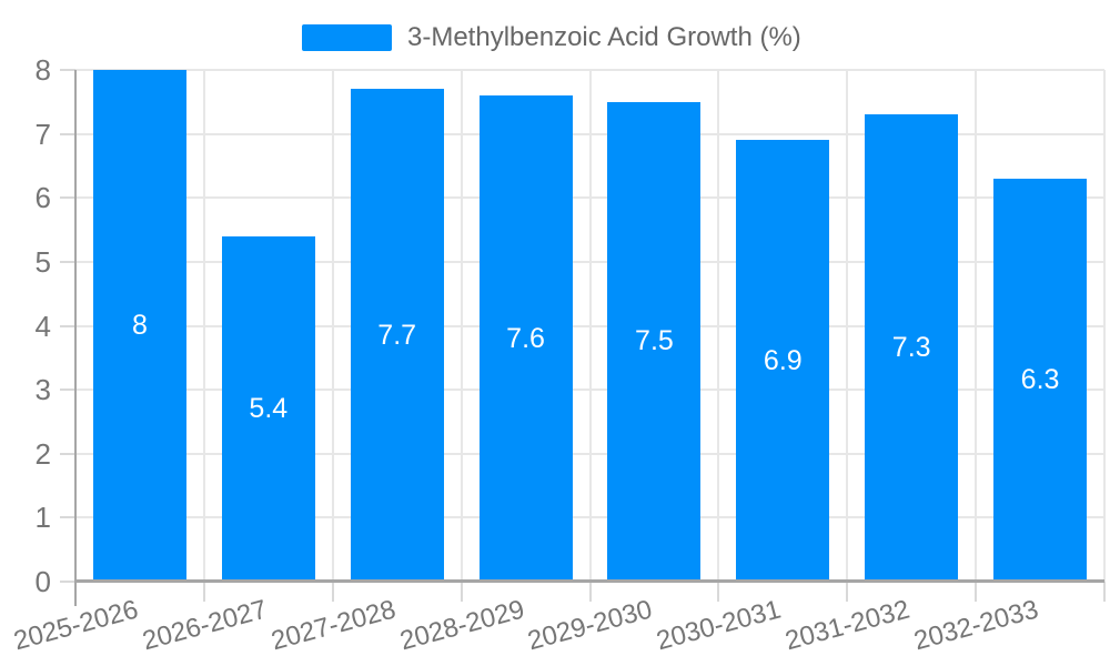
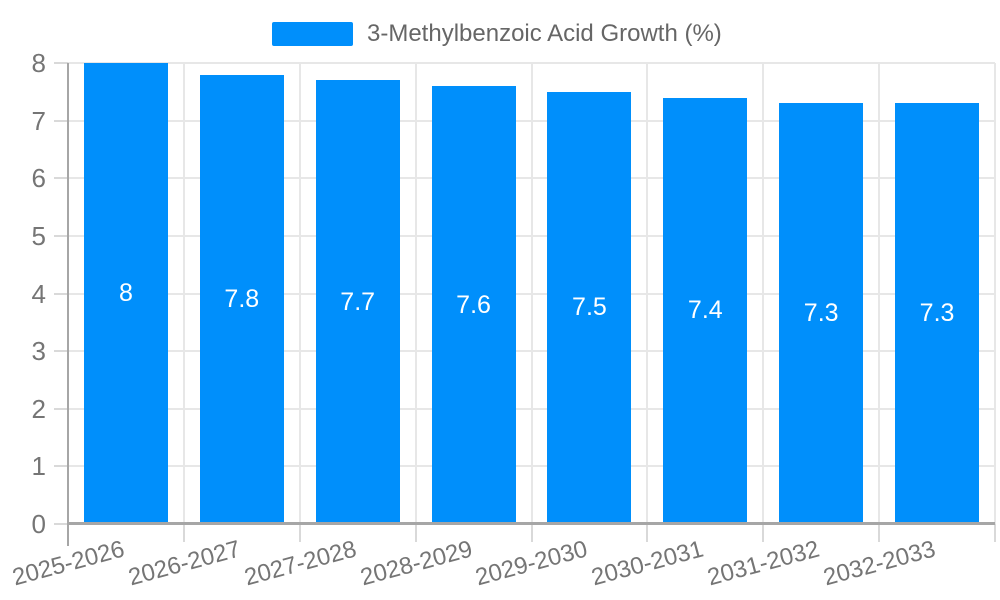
2026-2027: 5.4 -> 7.8
2030-2031: 6.9 -> 7.4
2032-2033: 6.3 -> 7.3
